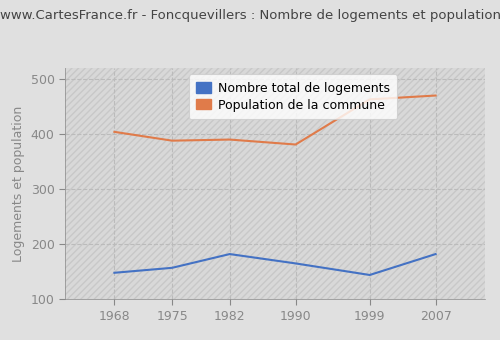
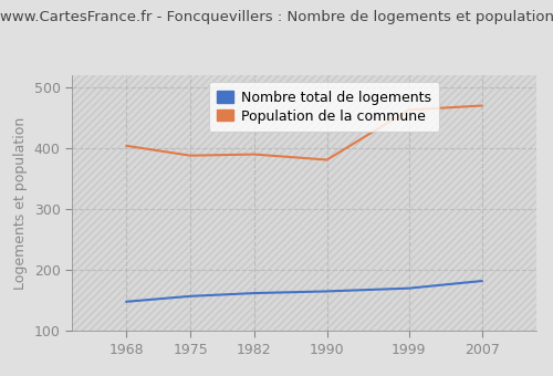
Nombre total de logements/1982: 182 -> 162
Nombre total de logements/1999: 144 -> 170
